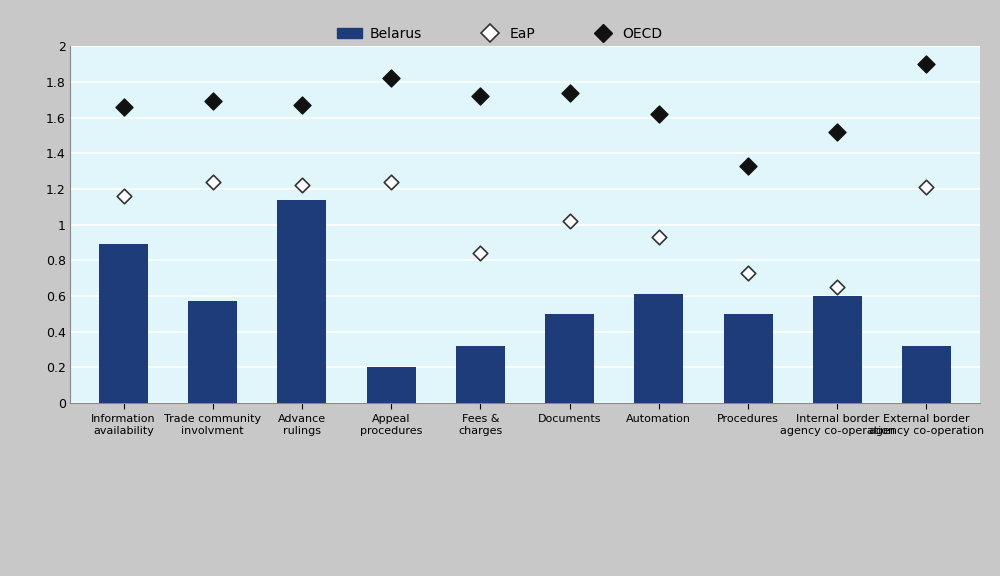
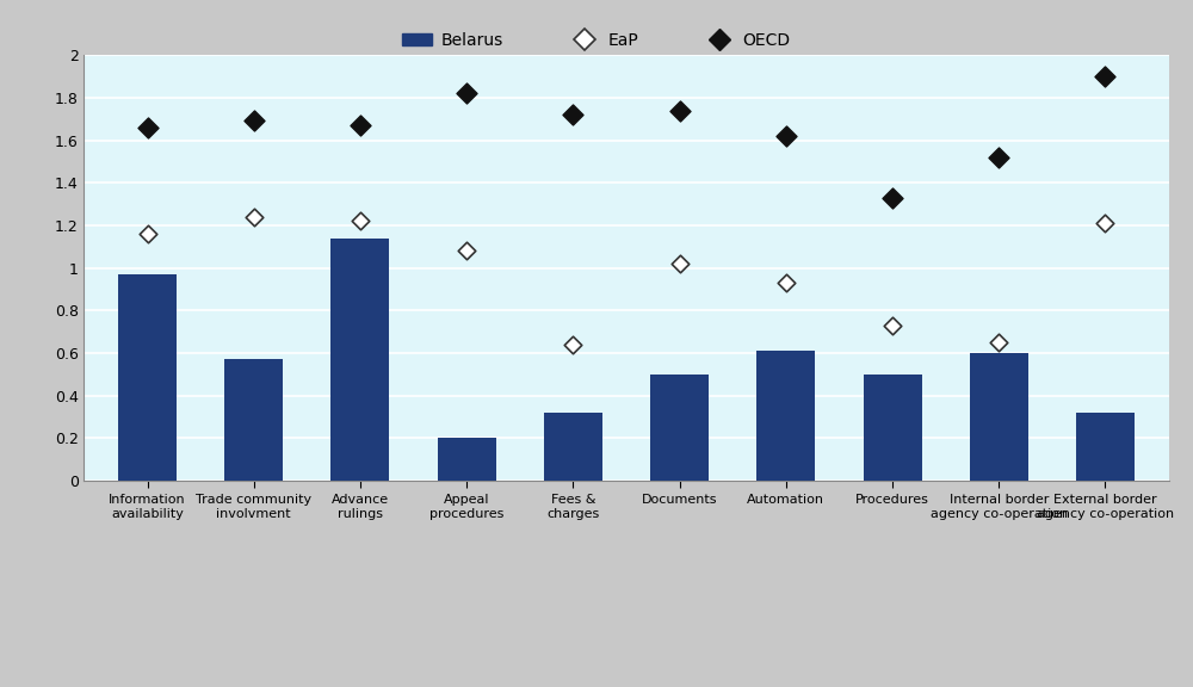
Belarus/Information availability: 0.89 -> 0.97
EaP/Appeal procedures: 1.24 -> 1.08
EaP/Fees & charges: 0.84 -> 0.64
